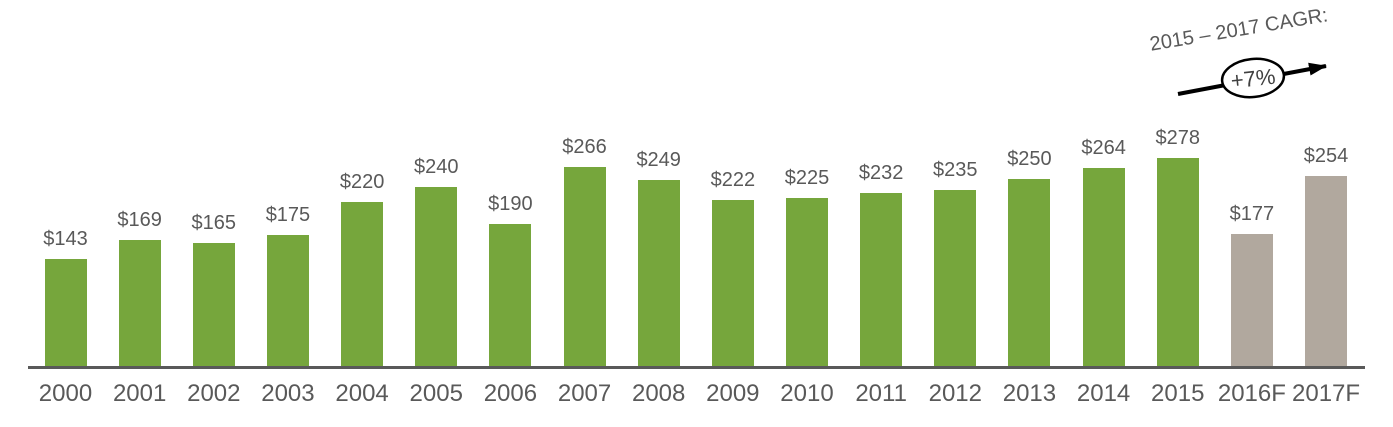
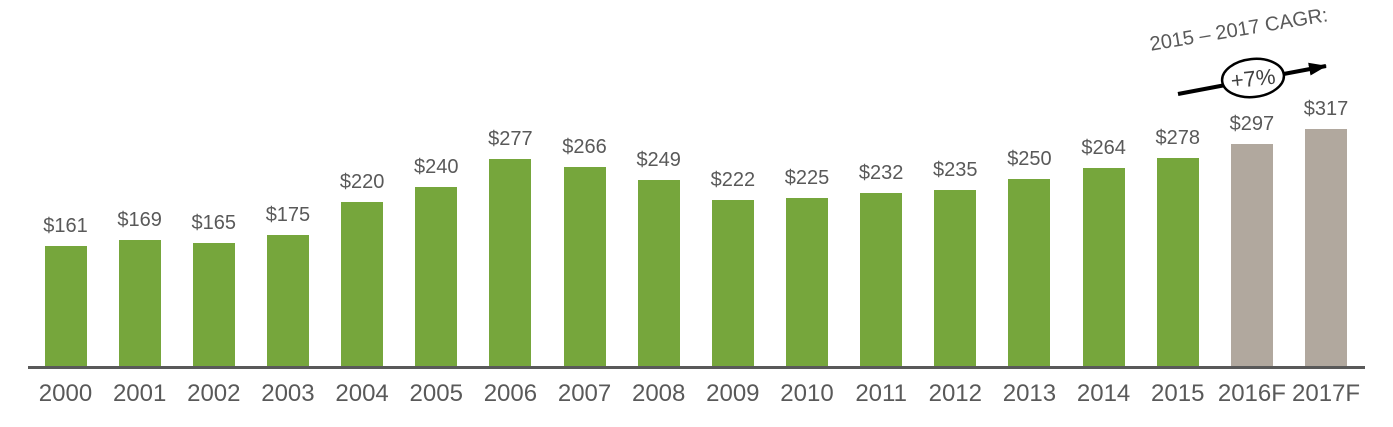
2000: $143 -> $161
2006: $190 -> $277
2016F: $177 -> $297
2017F: $254 -> $317
